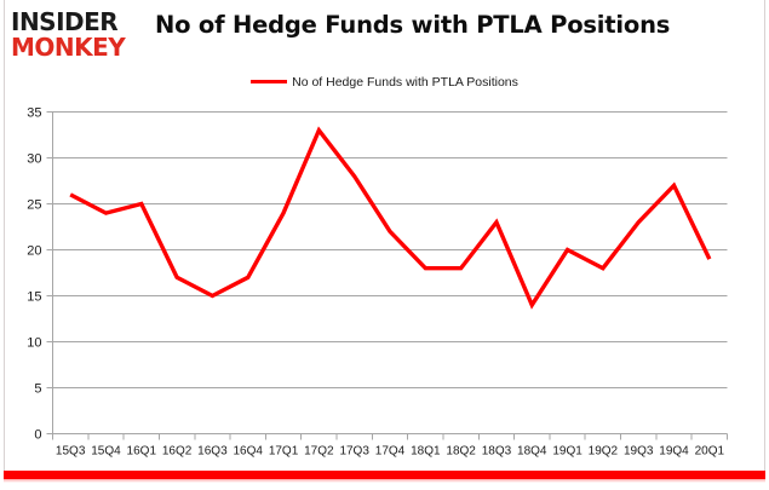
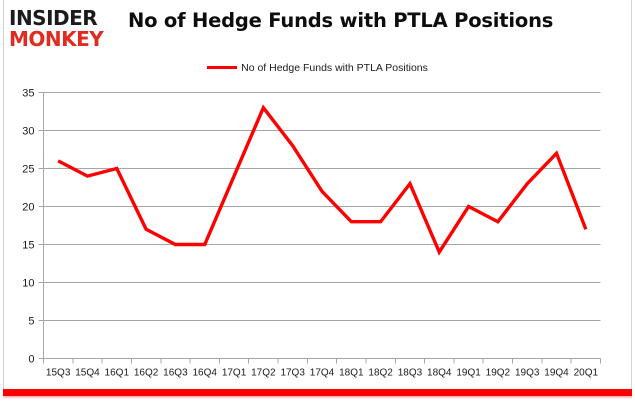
16Q4: 17 -> 15
20Q1: 19 -> 17
